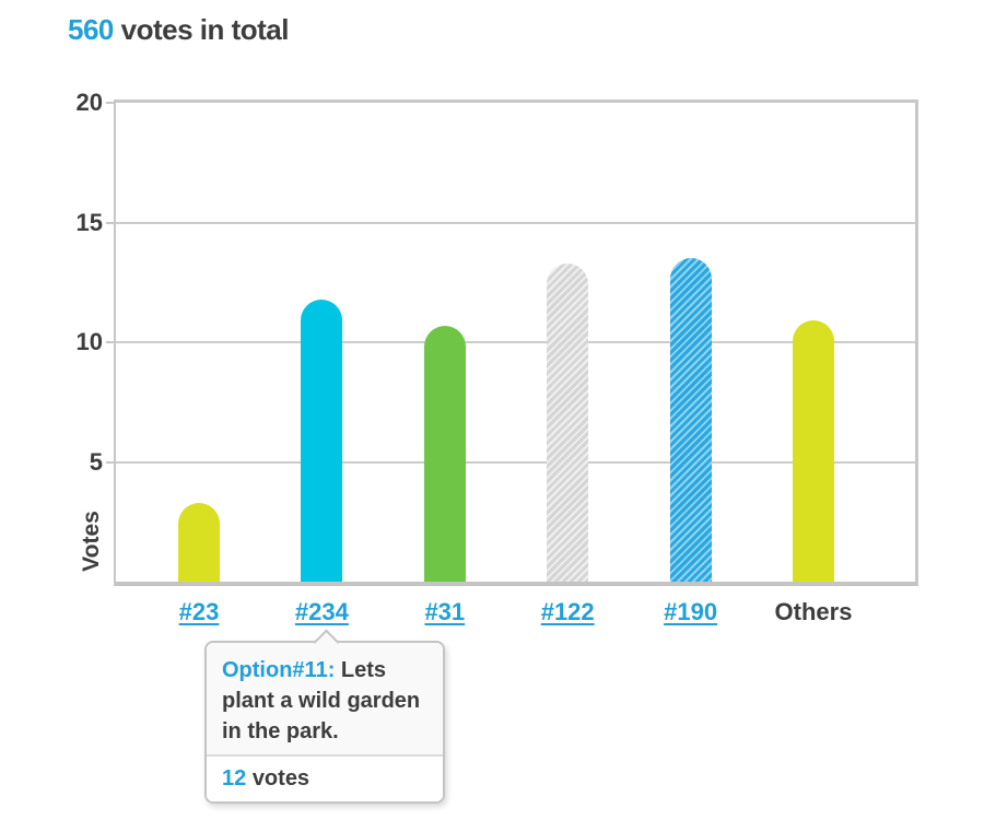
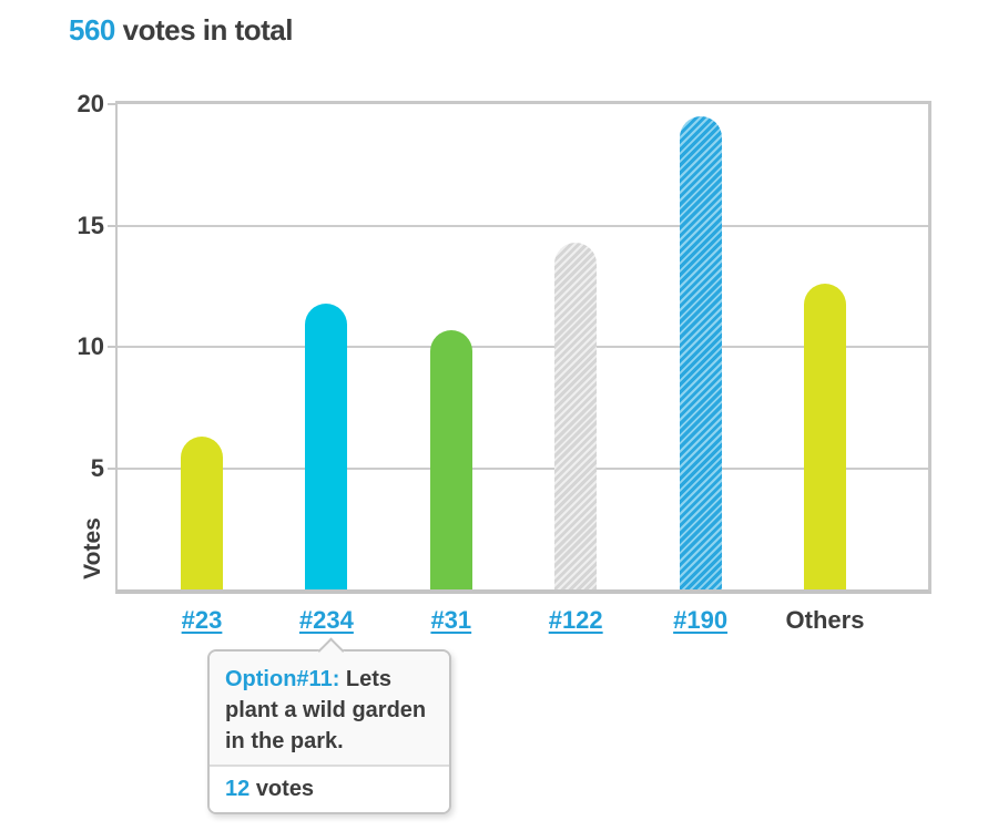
#23: 3.3 -> 6.3
#122: 13.3 -> 14.3
#190: 13.5 -> 19.5
Others: 10.9 -> 12.6
